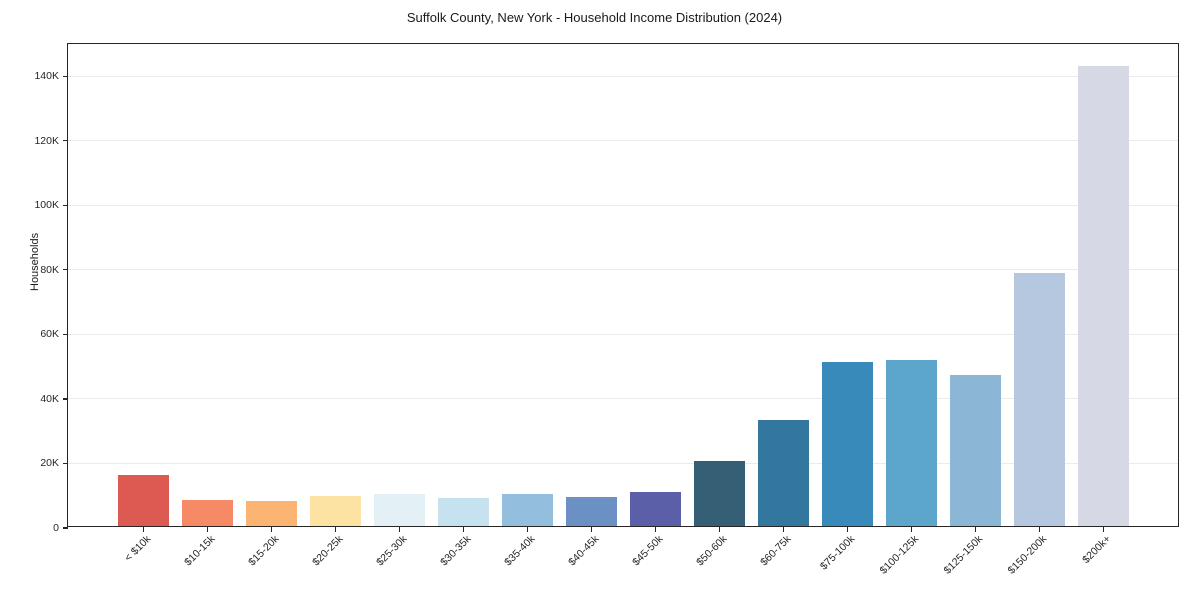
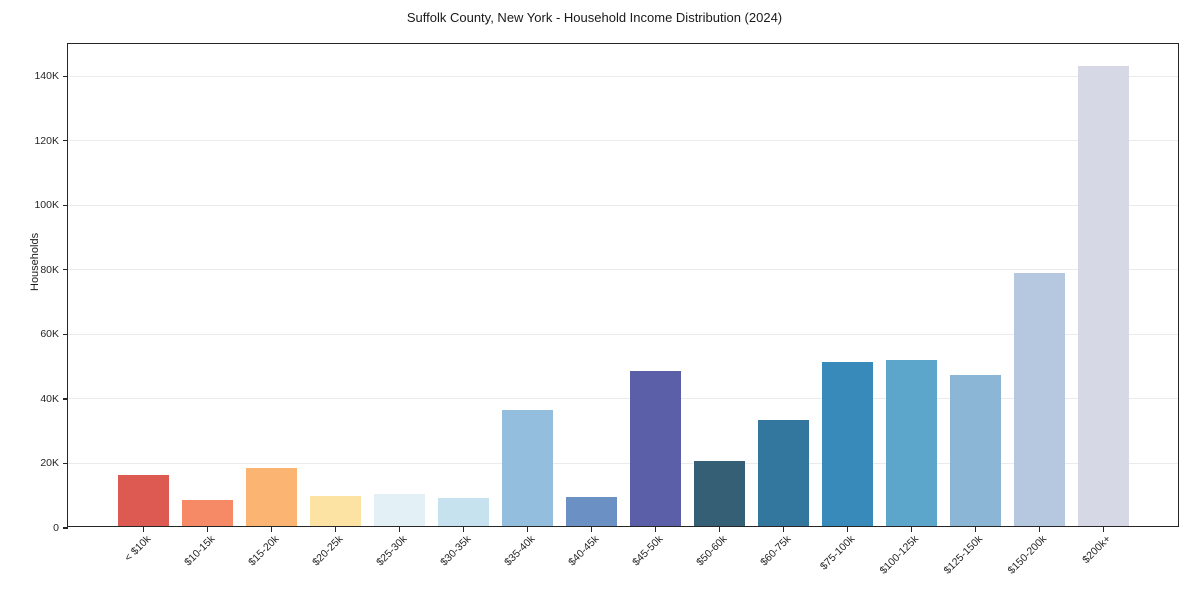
$15-20k: 8K -> 18K
$35-40k: 10K -> 36K
$45-50k: 10K -> 48K
